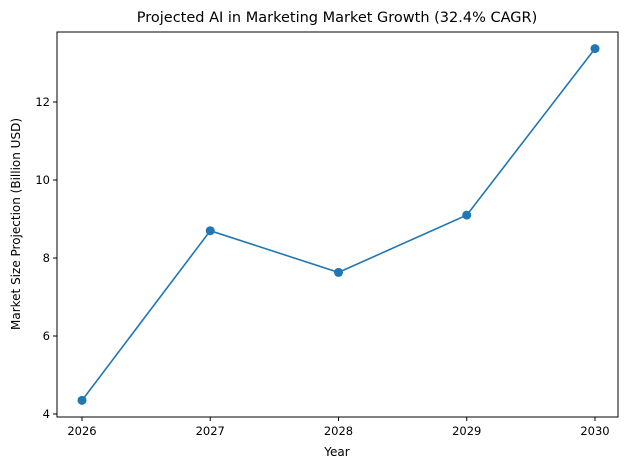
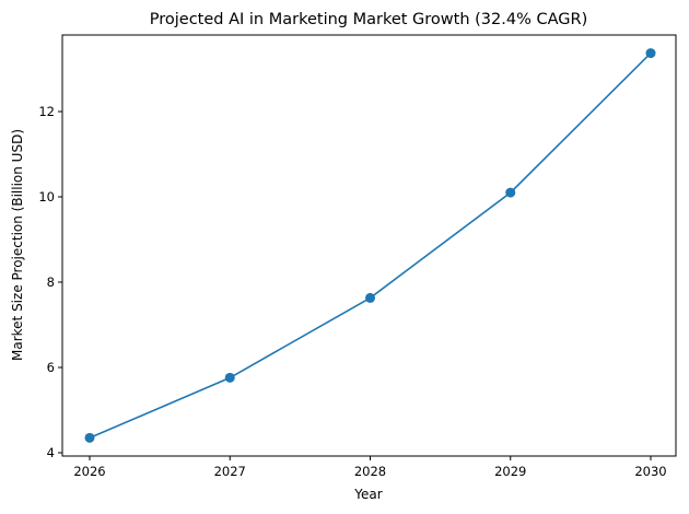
2027: 8.7 -> 5.8
2029: 9.1 -> 10.1
